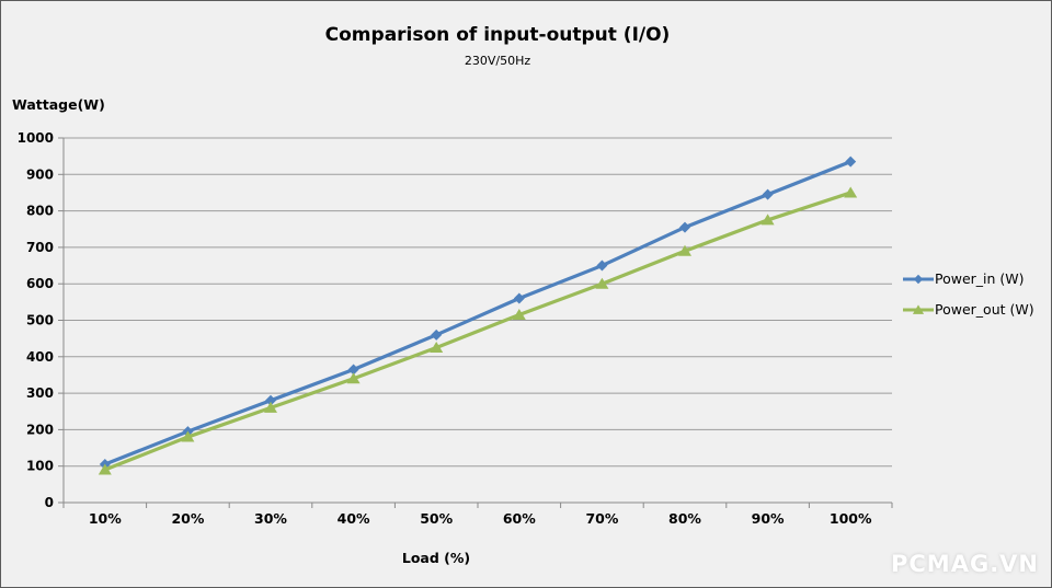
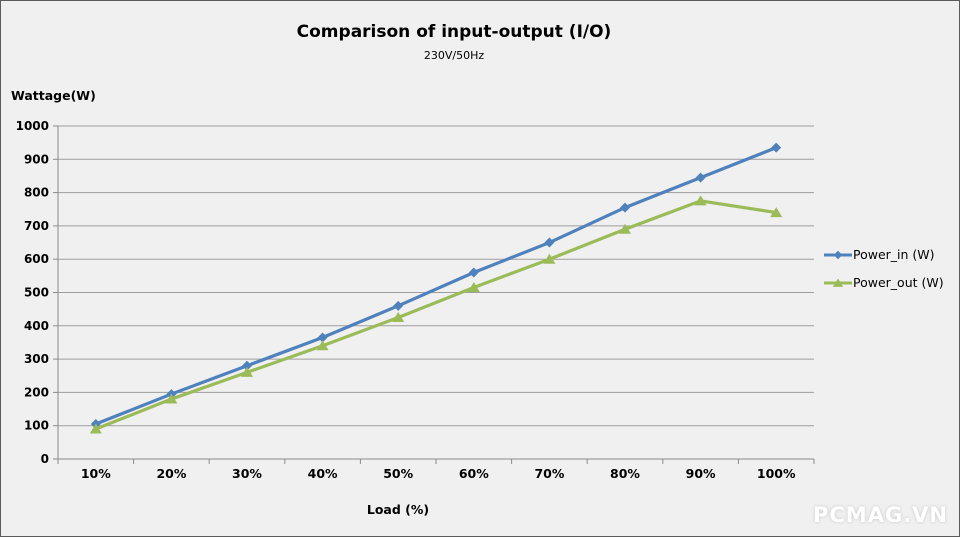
Power_out (W)/100%: 850 -> 740
